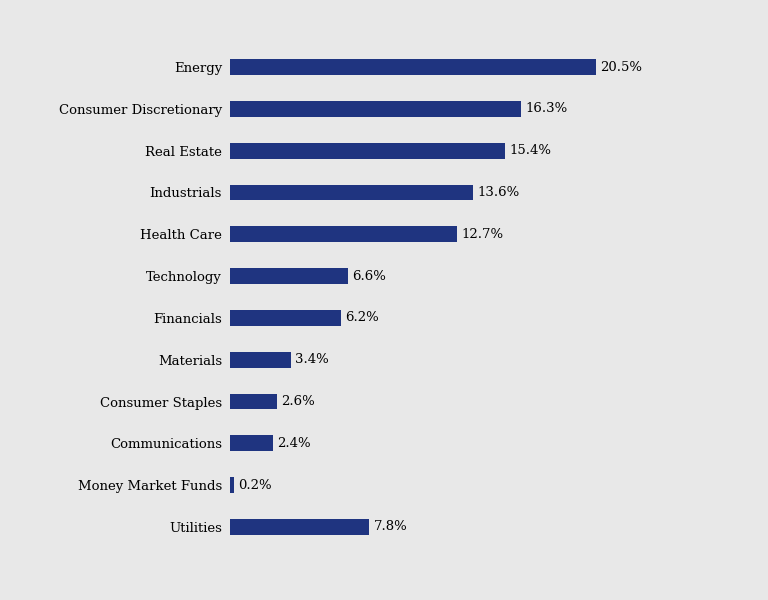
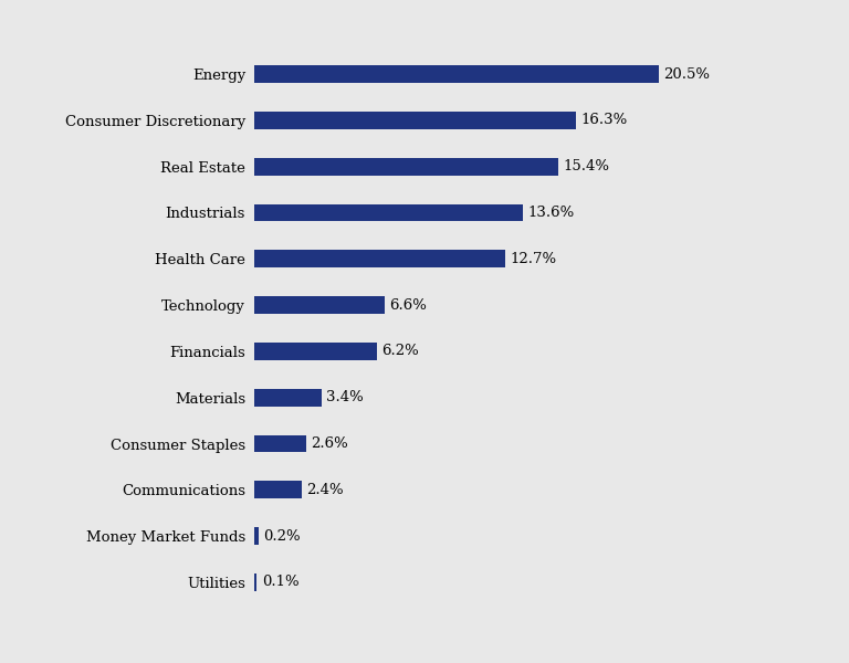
Utilities: 7.8% -> 0.1%
